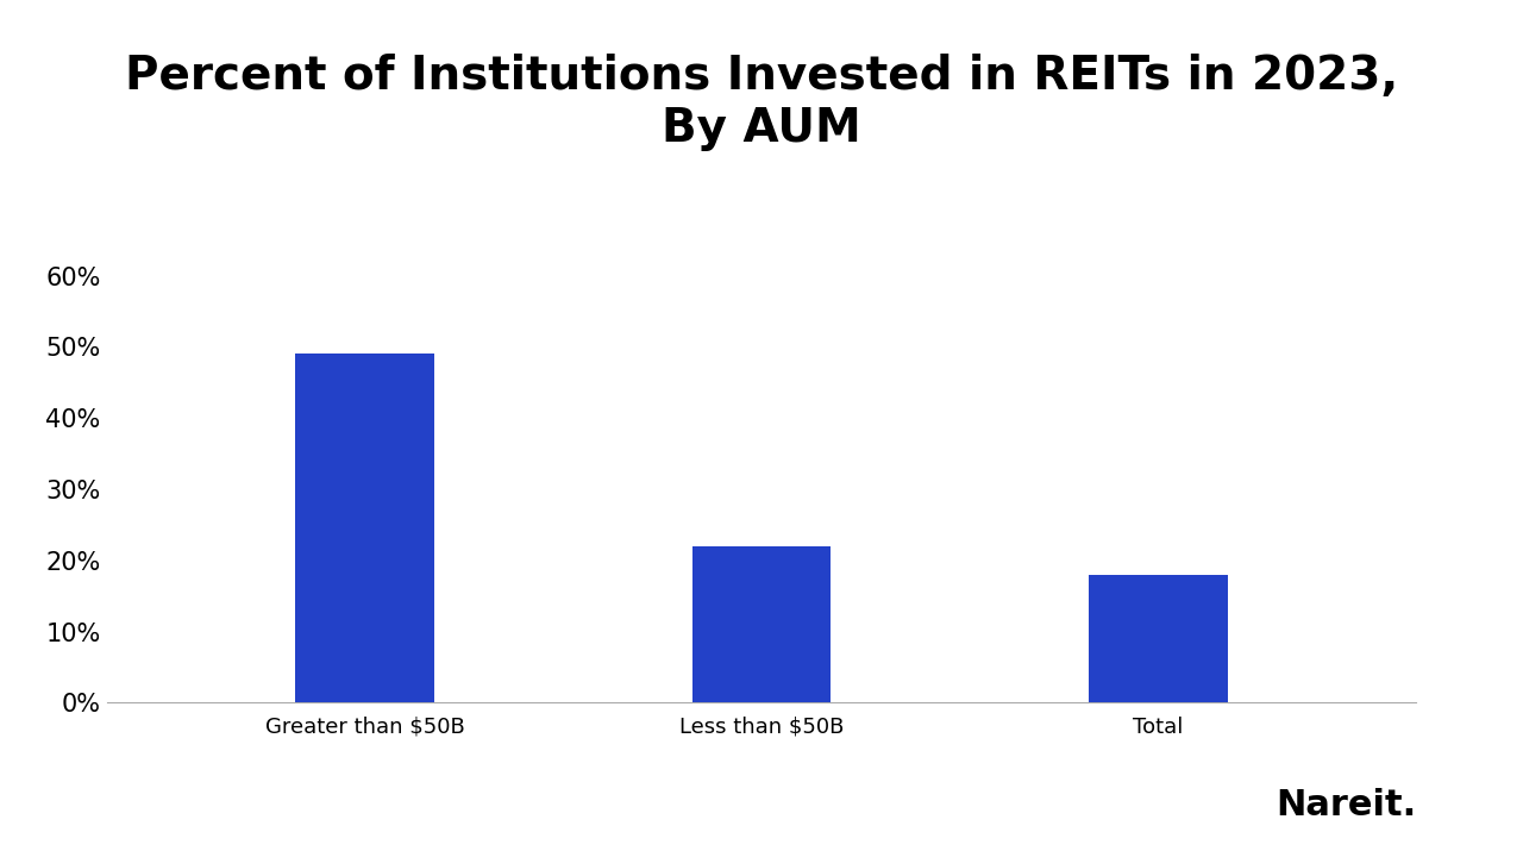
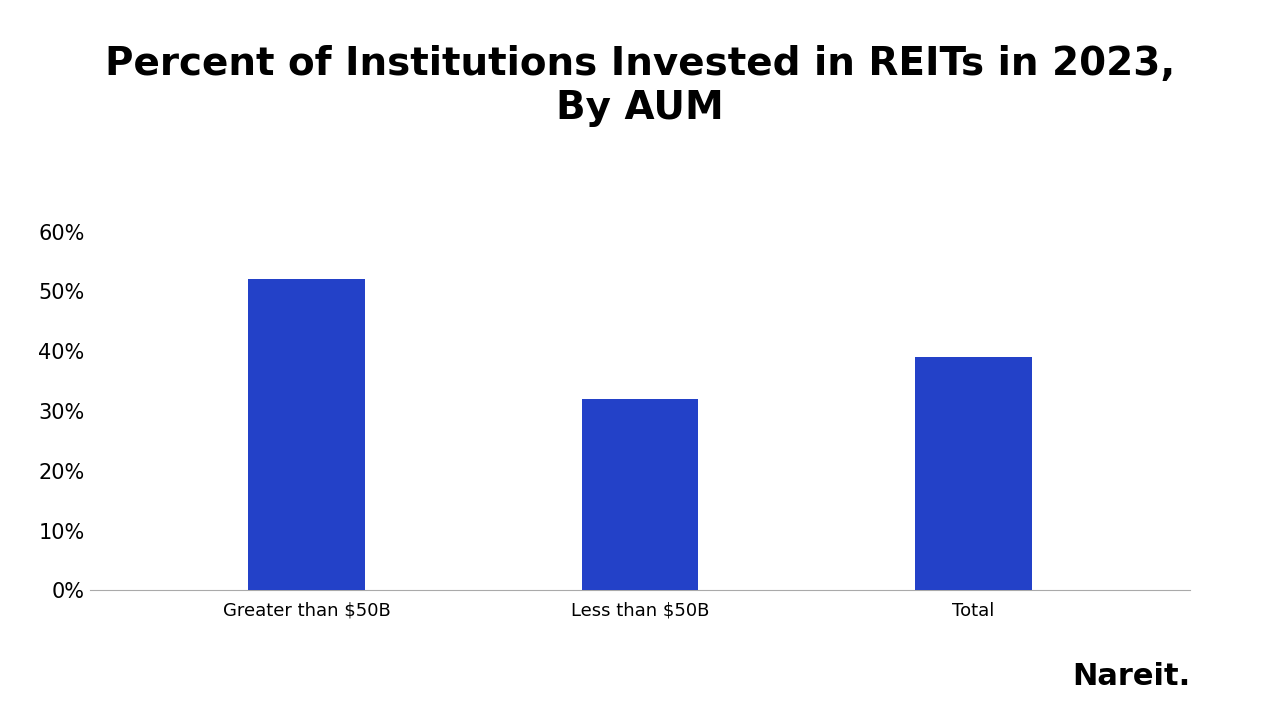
Greater than $50B: 49% -> 52%
Less than $50B: 22% -> 32%
Total: 18% -> 39%
